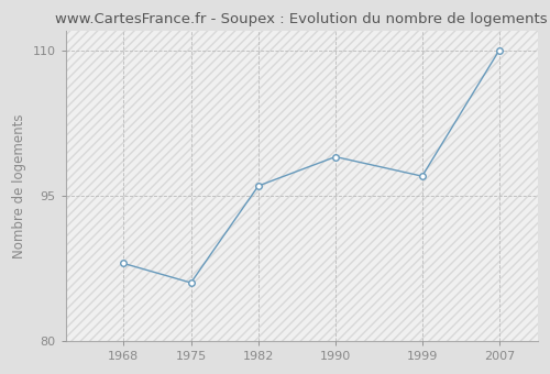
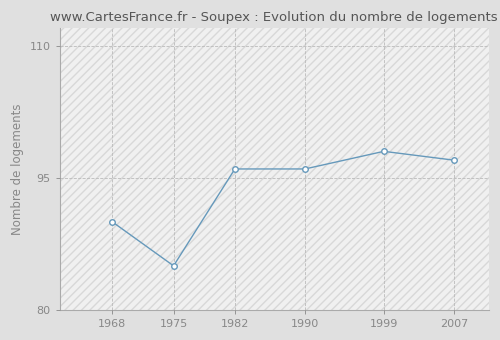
1968: 88 -> 90
1975: 86 -> 85
1990: 99 -> 96
1999: 97 -> 98
2007: 110 -> 97
